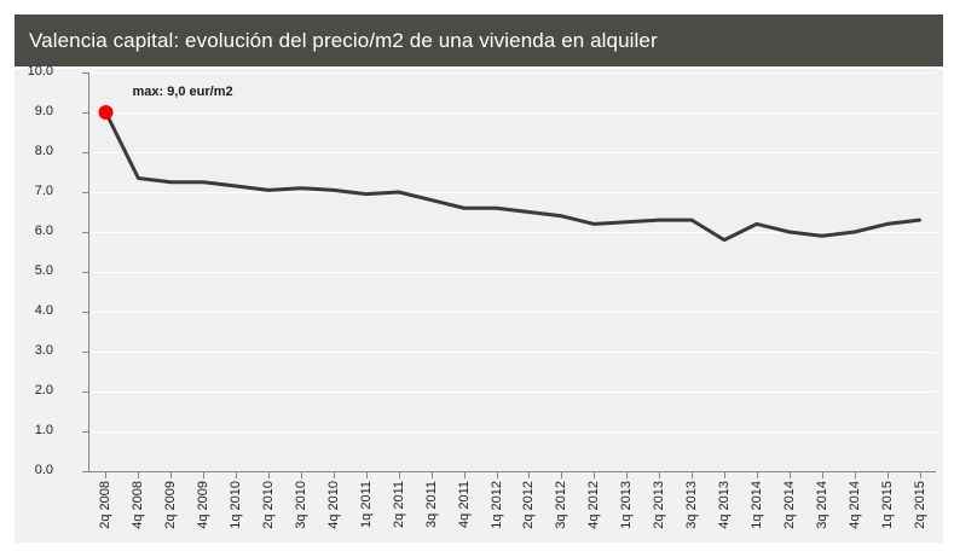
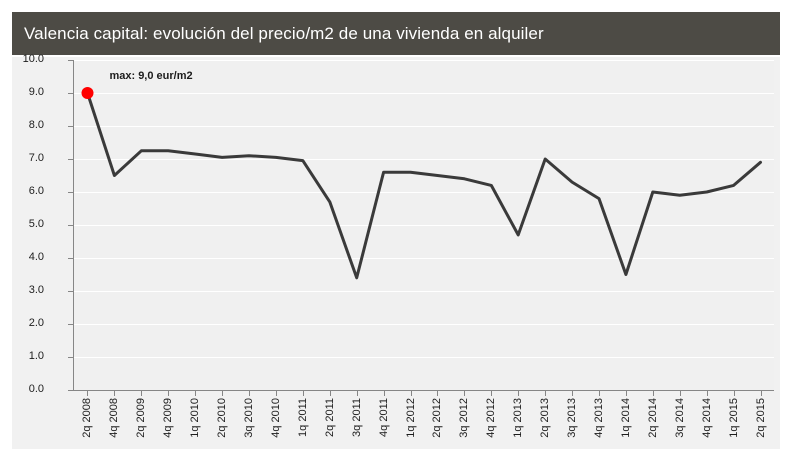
4q 2008: 7.3 -> 6.5
2q 2011: 7.0 -> 5.7
3q 2011: 6.8 -> 3.4
1q 2013: 6.2 -> 4.7
2q 2013: 6.3 -> 7.0
1q 2014: 6.2 -> 3.5
2q 2015: 6.3 -> 6.9
